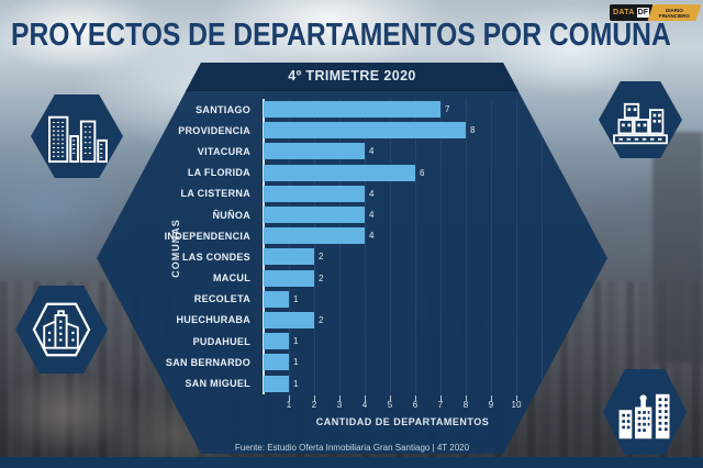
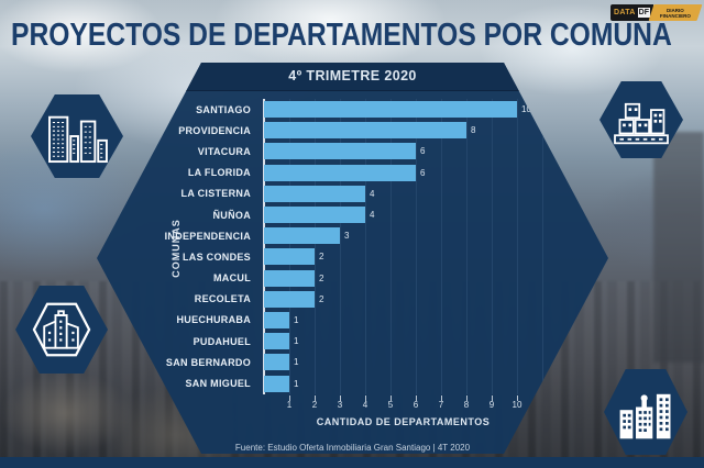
SANTIAGO: 7 -> 10
VITACURA: 4 -> 6
INDEPENDENCIA: 4 -> 3
RECOLETA: 1 -> 2
HUECHURABA: 2 -> 1
